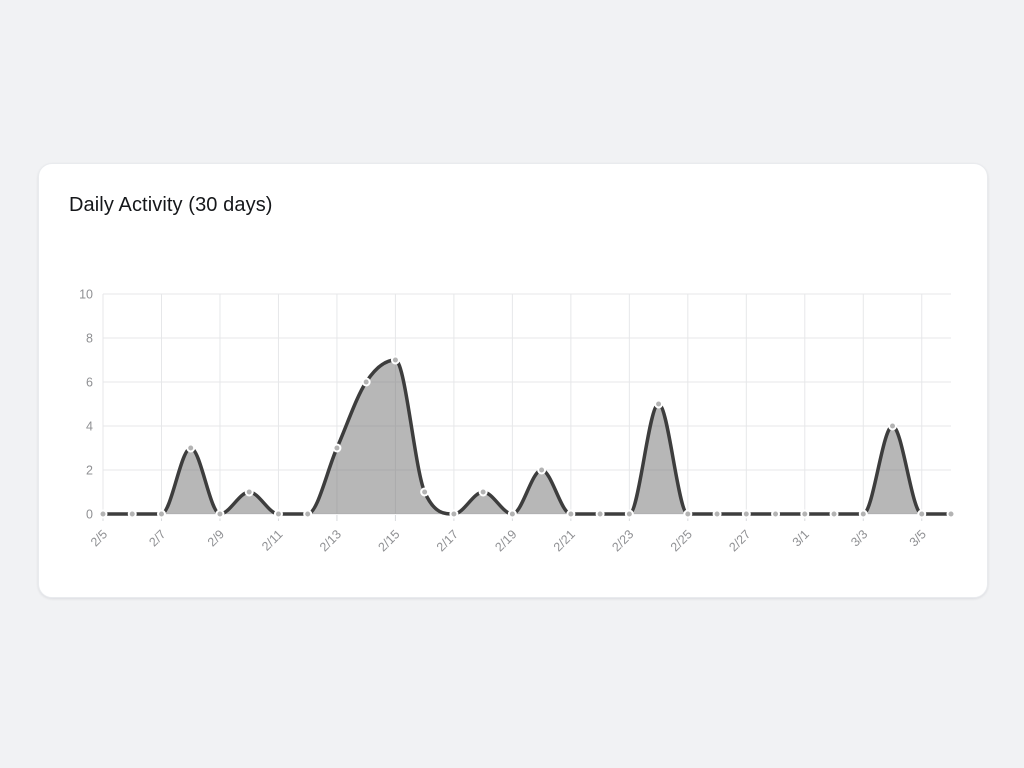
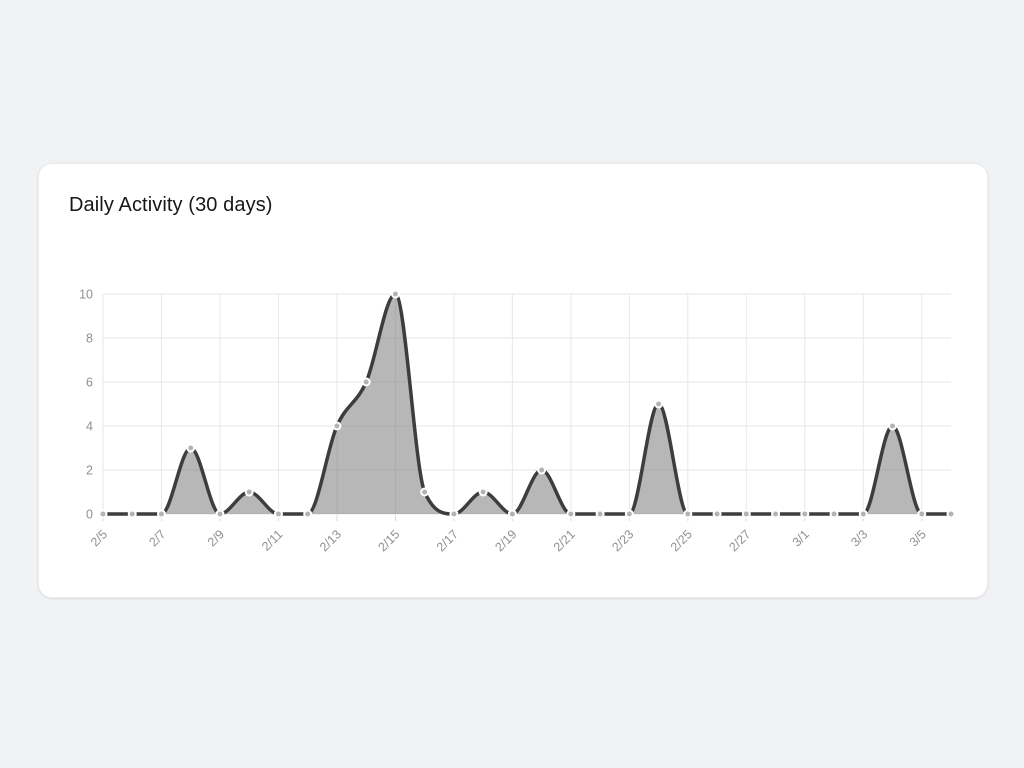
2/13: 3 -> 4
2/15: 7 -> 10
